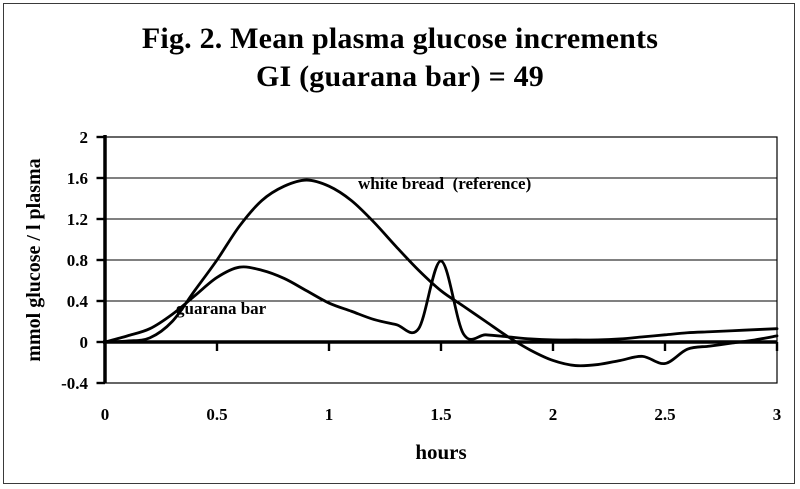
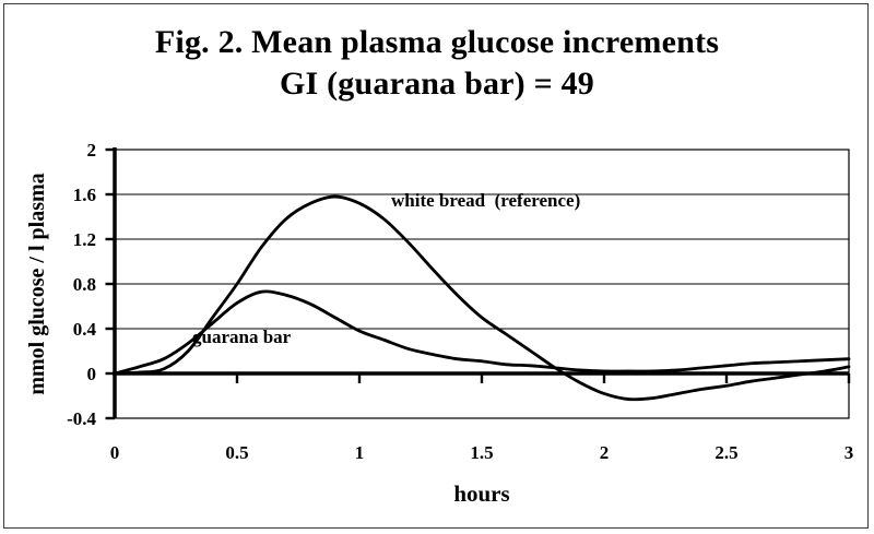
guarana bar/1.5: 0,79 -> 0,11
white bread (reference)/2.5: -0,21 -> -0,11
